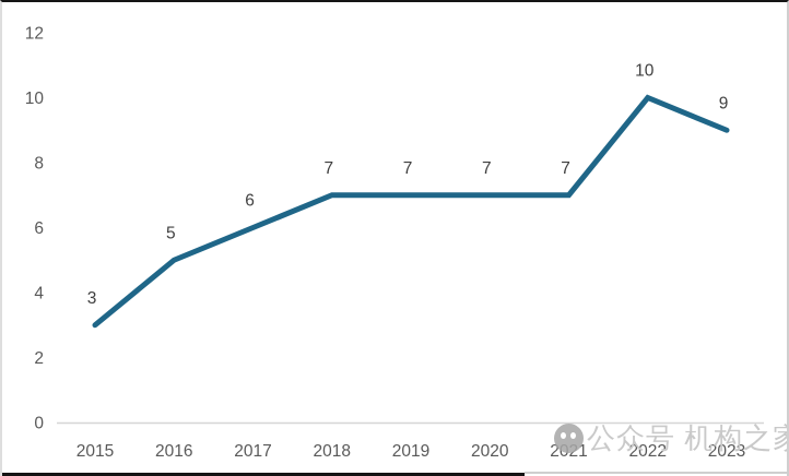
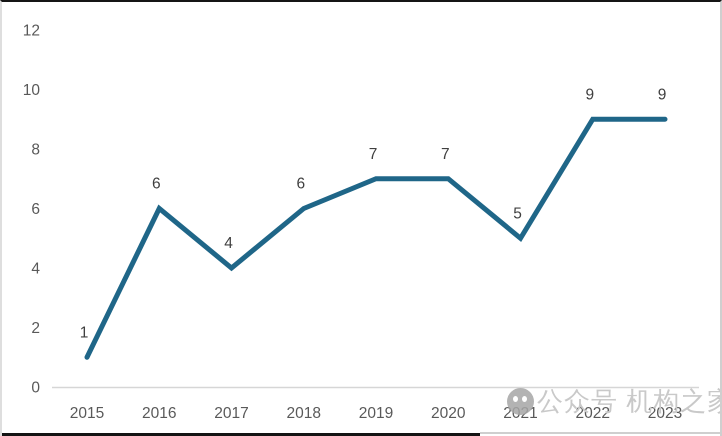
2015: 3 -> 1
2016: 5 -> 6
2017: 6 -> 4
2018: 7 -> 6
2021: 7 -> 5
2022: 10 -> 9
